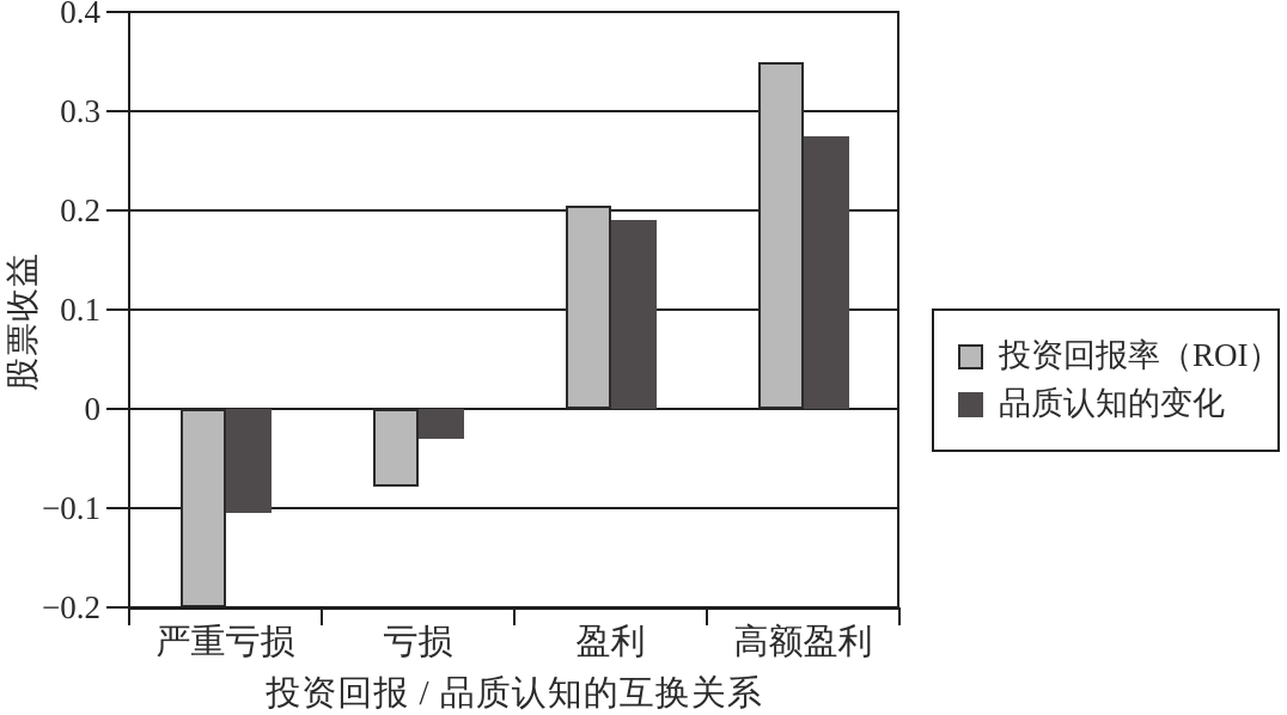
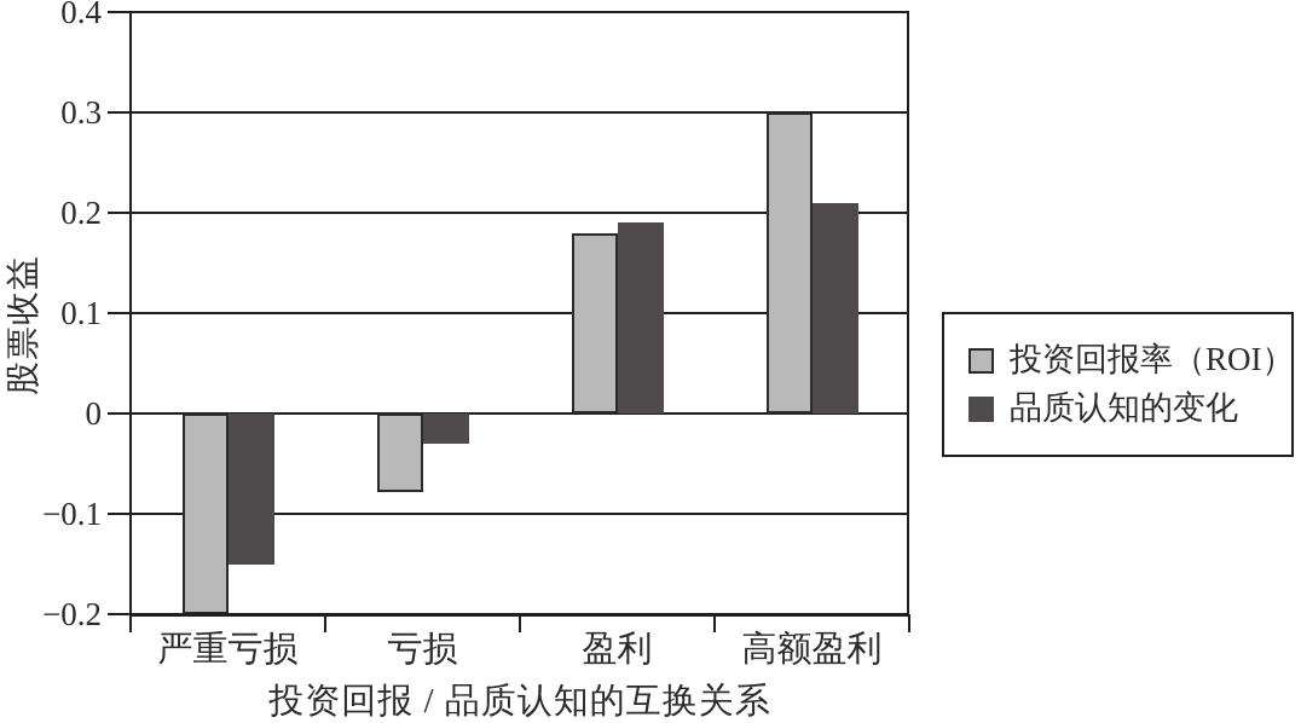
品质认知的变化/严重亏损: -0.10 -> -0.15
投资回报率（ROI）/盈利: 0.20 -> 0.18
投资回报率（ROI）/高额盈利: 0.35 -> 0.30
品质认知的变化/高额盈利: 0.28 -> 0.21
